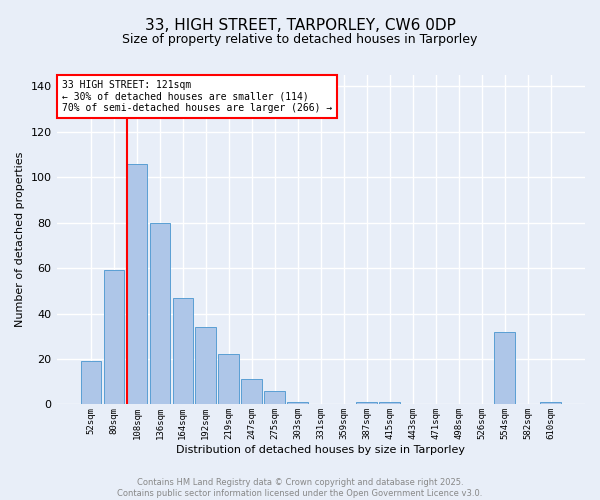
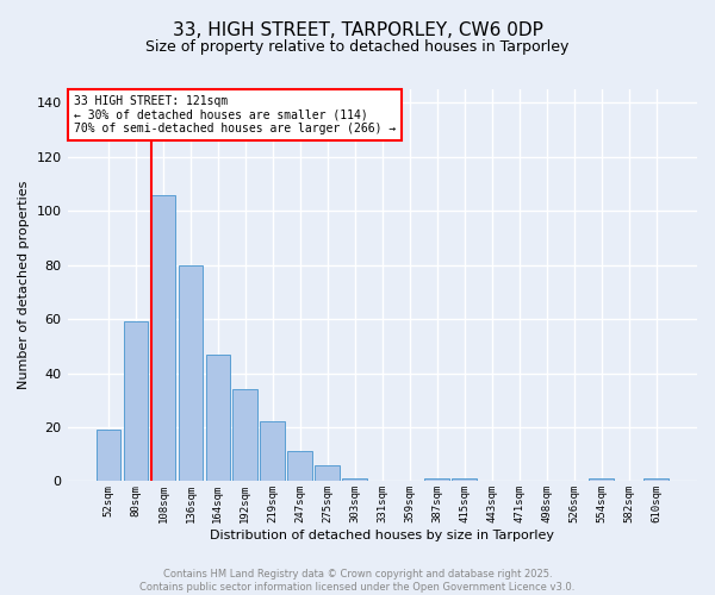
554sqm: 32 -> 1
